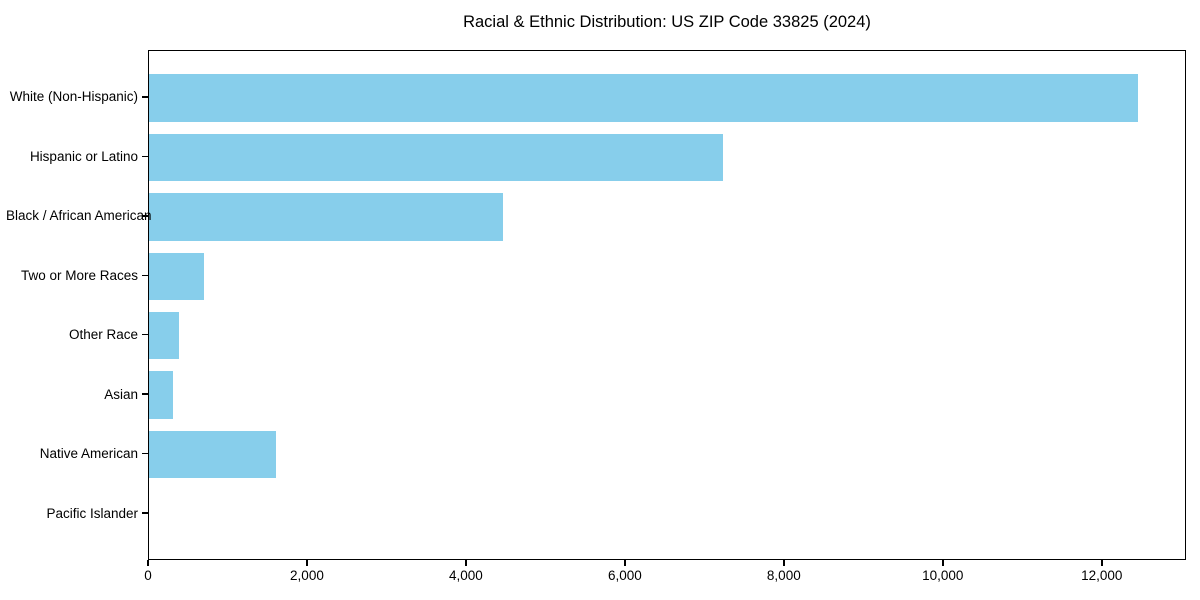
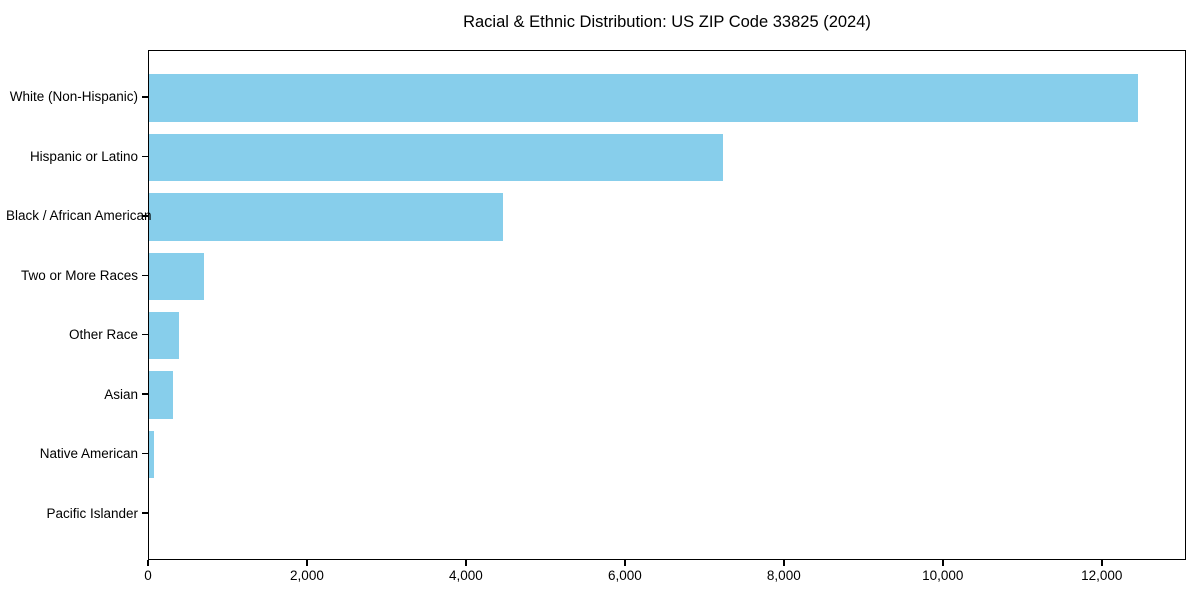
Native American: 1600 -> 100
